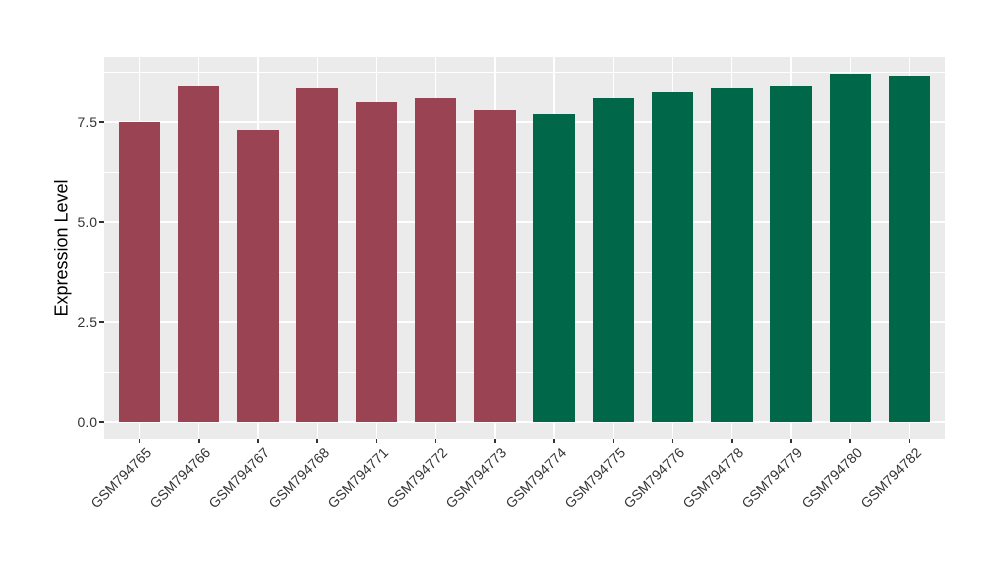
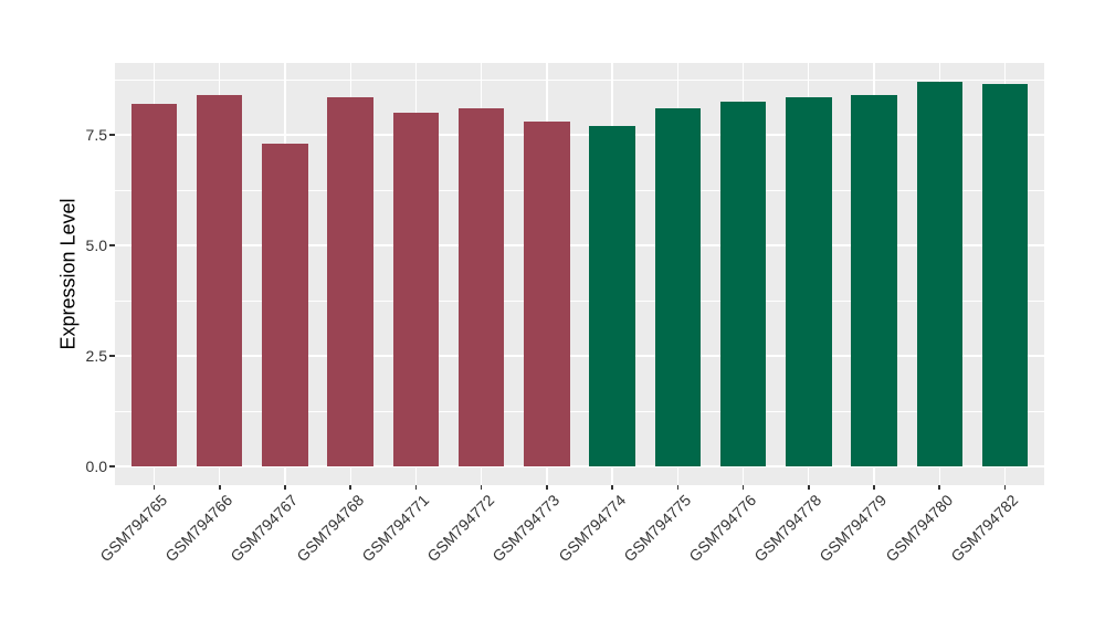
GSM794765: 7.5 -> 8.2
